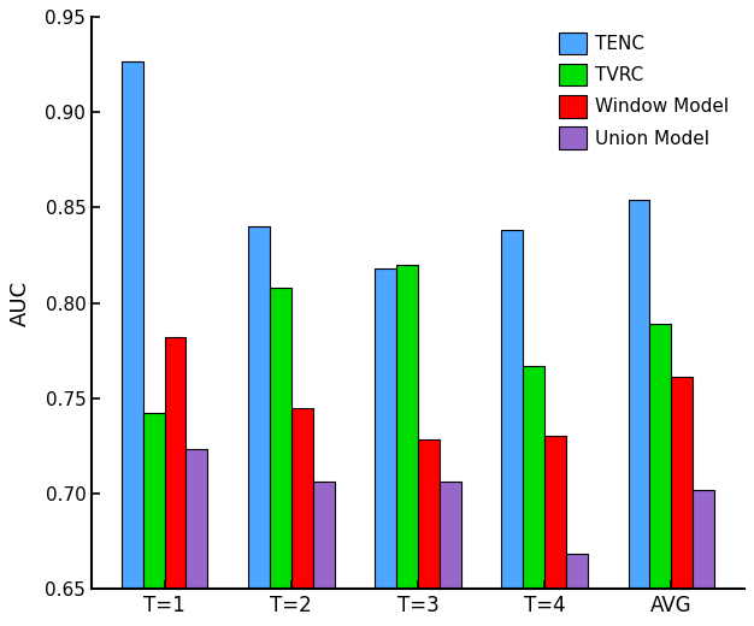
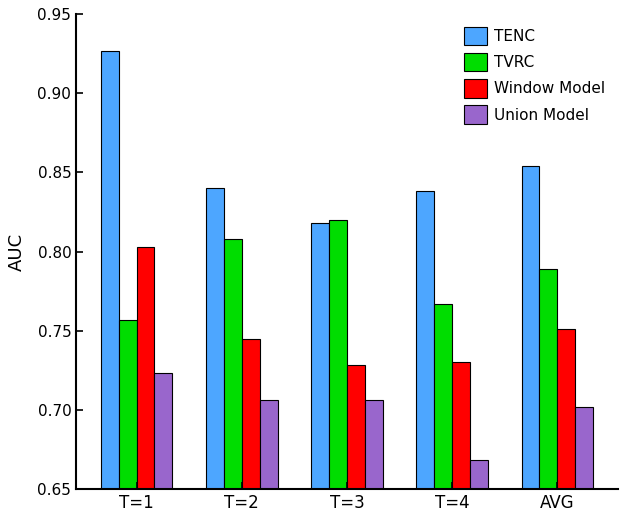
TVRC/T=1: 0.742 -> 0.757
Window Model/T=1: 0.782 -> 0.803
Window Model/AVG: 0.761 -> 0.751
